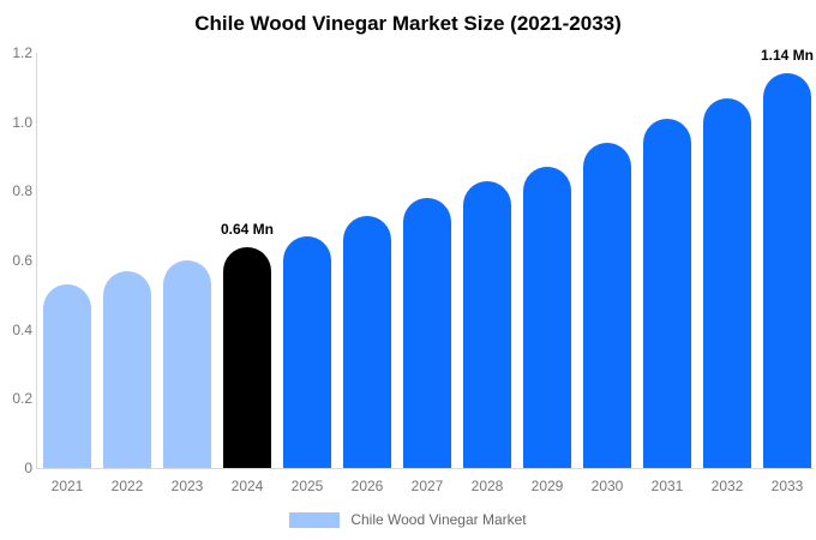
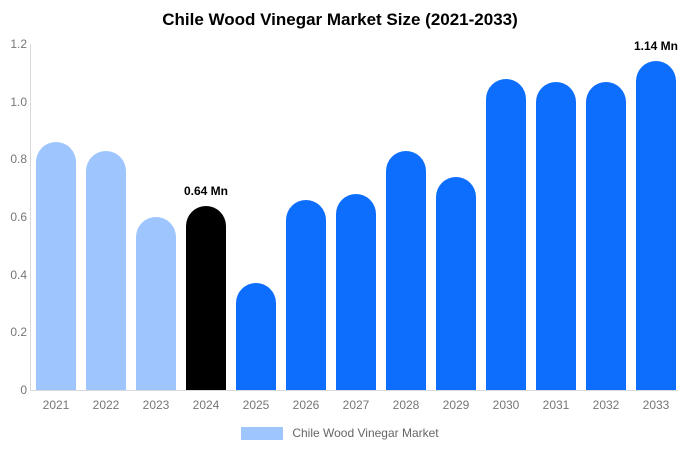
2021: 0.53 -> 0.86
2022: 0.57 -> 0.83
2025: 0.67 -> 0.37
2026: 0.73 -> 0.66
2027: 0.78 -> 0.68
2029: 0.87 -> 0.74
2030: 0.94 -> 1.08
2031: 1.01 -> 1.07
